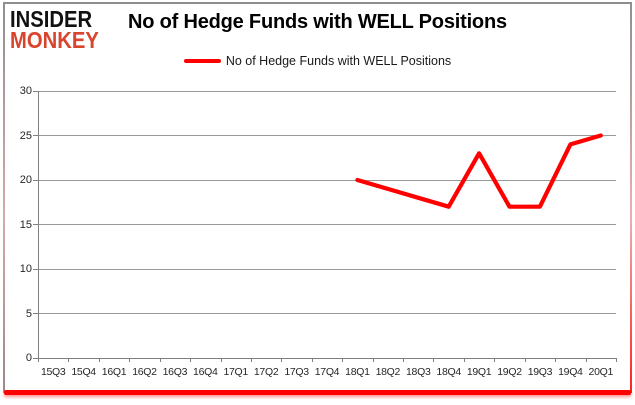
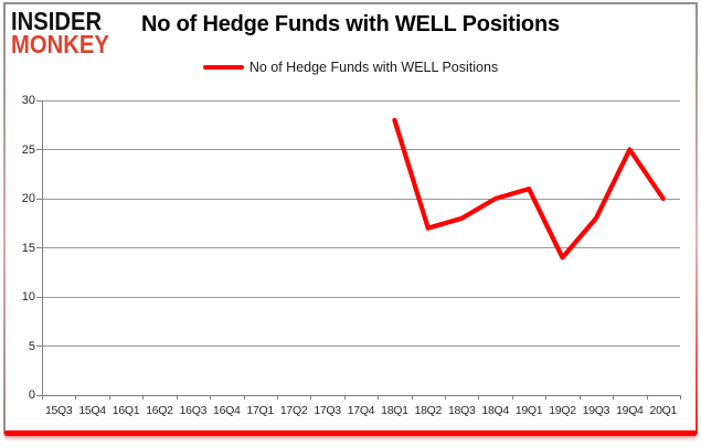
18Q1: 20 -> 28
18Q2: 19 -> 17
18Q4: 17 -> 20
19Q1: 23 -> 21
19Q2: 17 -> 14
19Q3: 17 -> 18
19Q4: 24 -> 25
20Q1: 25 -> 20
